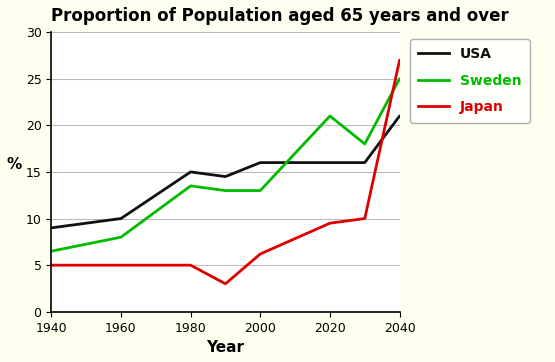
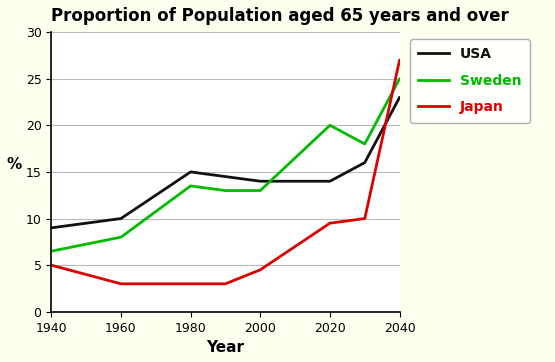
Japan/1960: 5.0 -> 3.0
Japan/1980: 5.0 -> 3.0
USA/2000: 16.0 -> 14.0
Japan/2000: 6.2 -> 4.5
USA/2020: 16.0 -> 14.0
Sweden/2020: 21.0 -> 20.0
USA/2040: 21.0 -> 23.0
